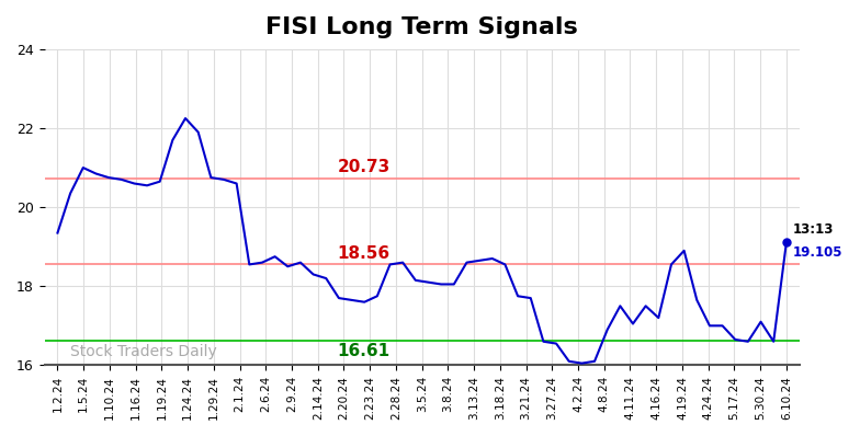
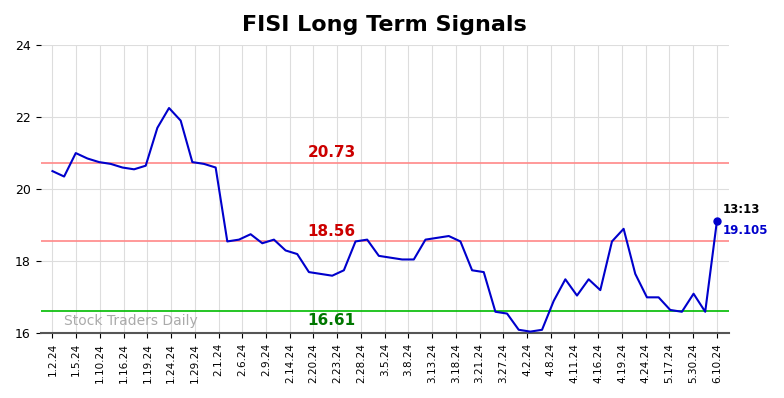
1.2.24: 19.35 -> 20.50
